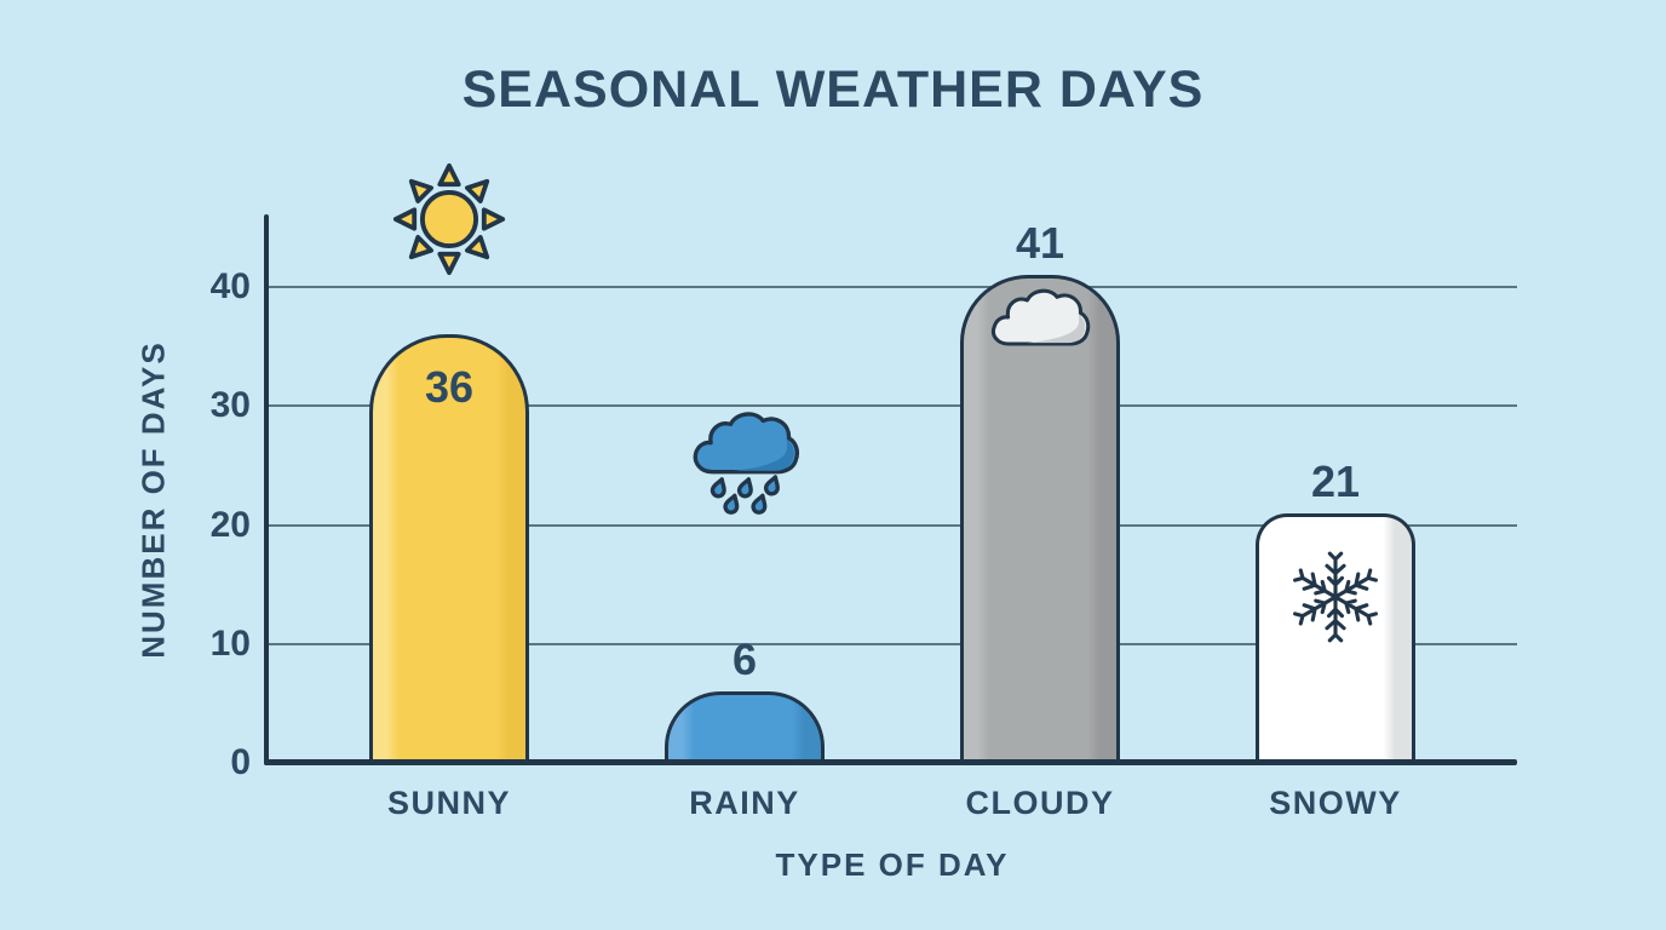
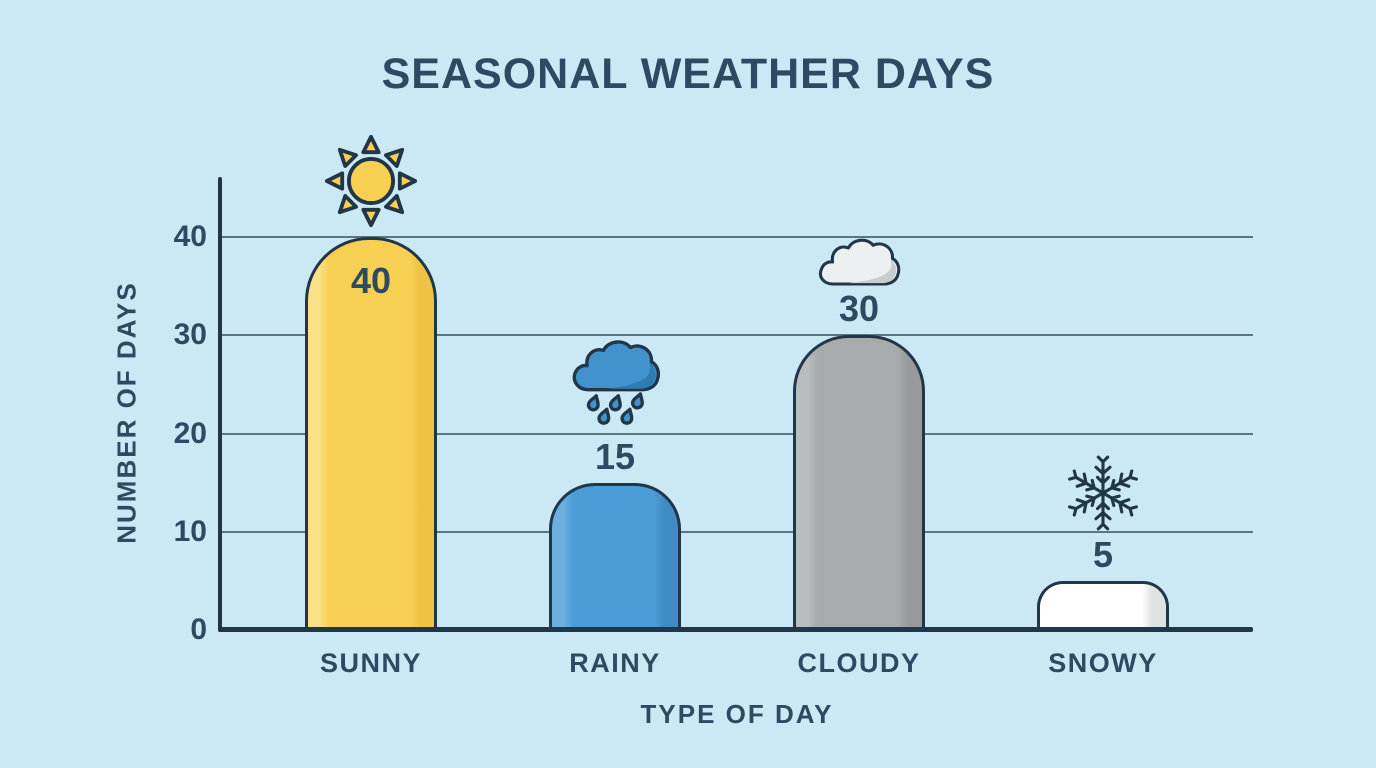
SUNNY: 36 -> 40
RAINY: 6 -> 15
CLOUDY: 41 -> 30
SNOWY: 21 -> 5
